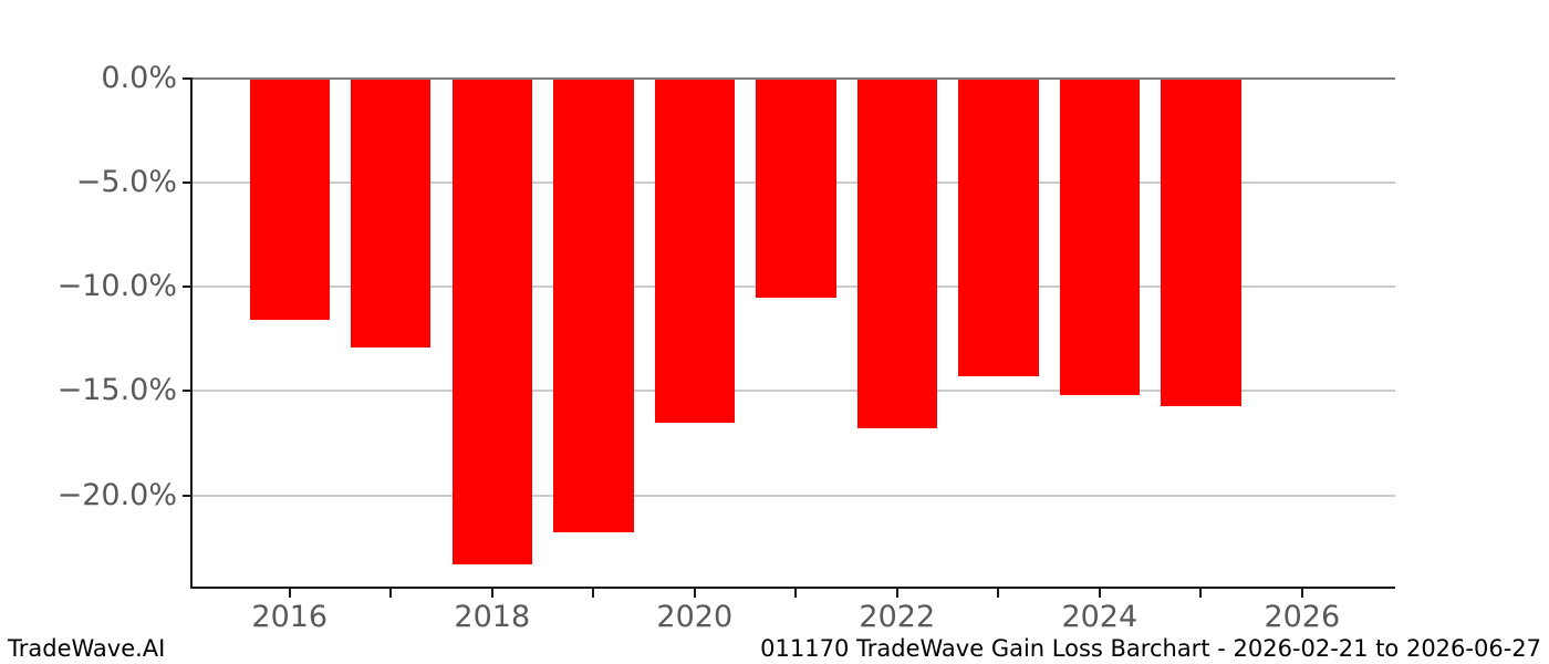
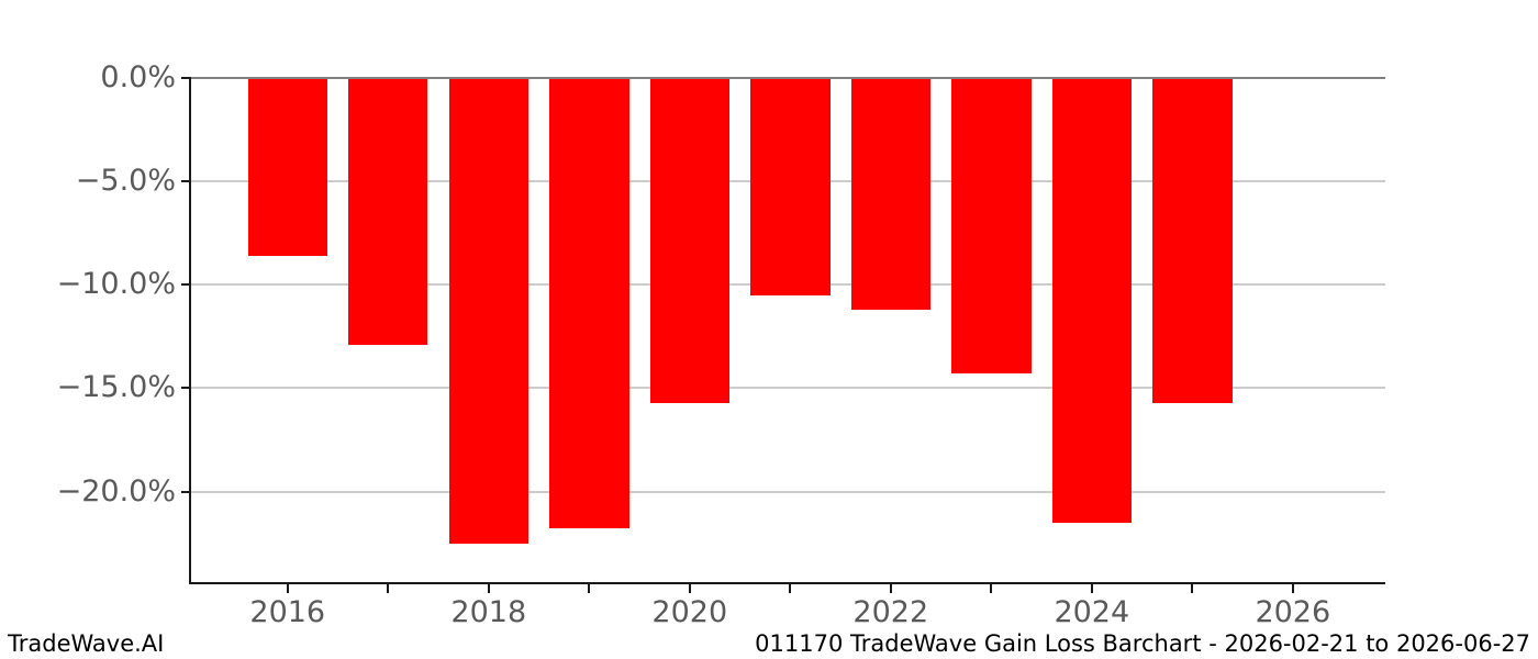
2016: -11.6% -> -8.6%
2018: -23.3% -> -22.5%
2020: -16.5% -> -15.7%
2022: -16.8% -> -11.2%
2024: -15.2% -> -21.5%
